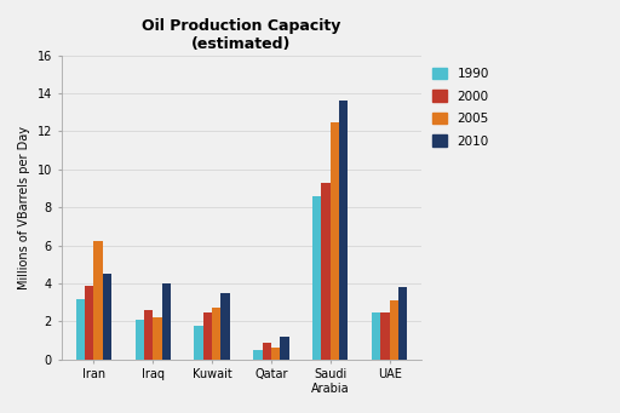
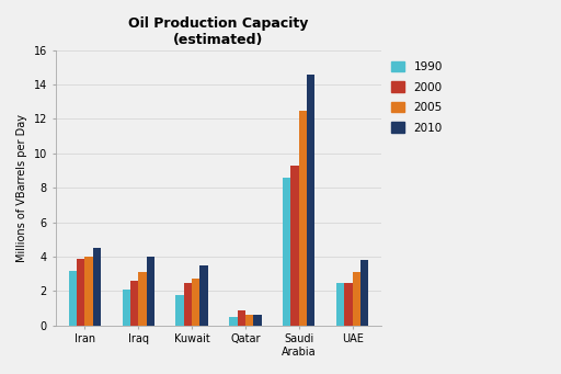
2005/Iran: 6.2 -> 4.0
2005/Iraq: 2.2 -> 3.1
2010/Qatar: 1.2 -> 0.6
2010/Saudi Arabia: 13.6 -> 14.6
